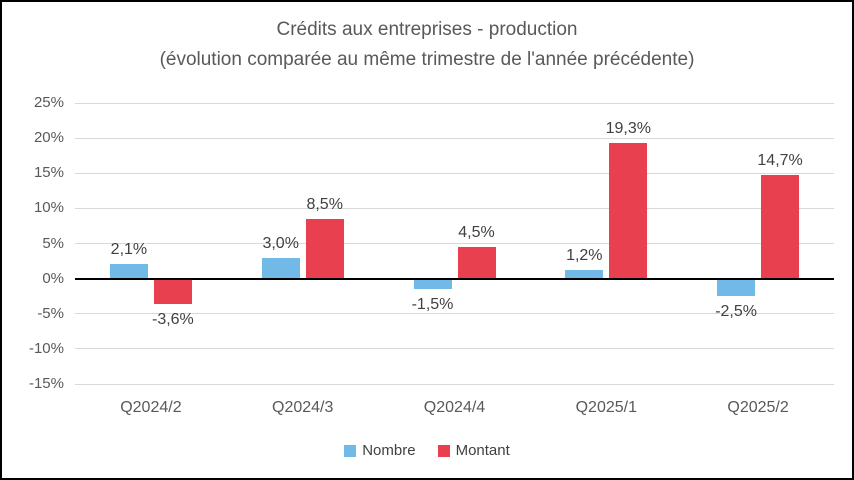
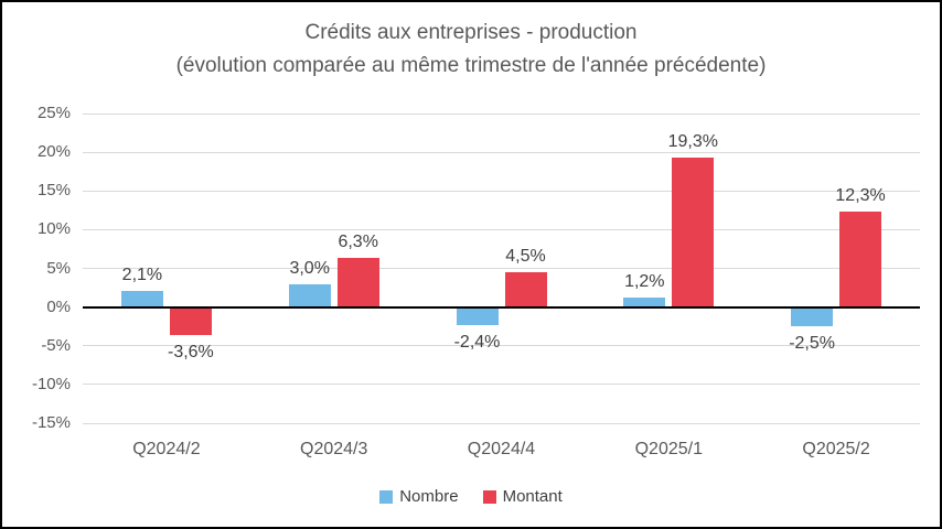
Montant/Q2024/3: 8,5% -> 6,3%
Nombre/Q2024/4: -1,5% -> -2,4%
Montant/Q2025/2: 14,7% -> 12,3%
